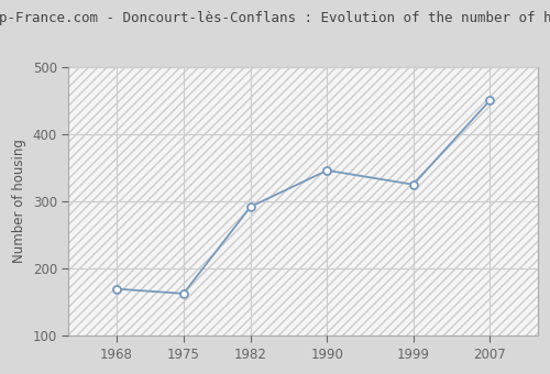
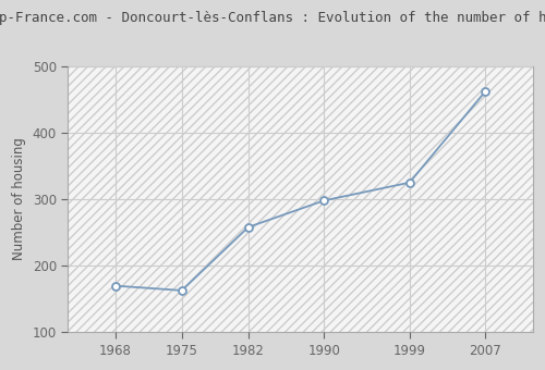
1982: 292 -> 258
1990: 346 -> 298
2007: 450 -> 462
